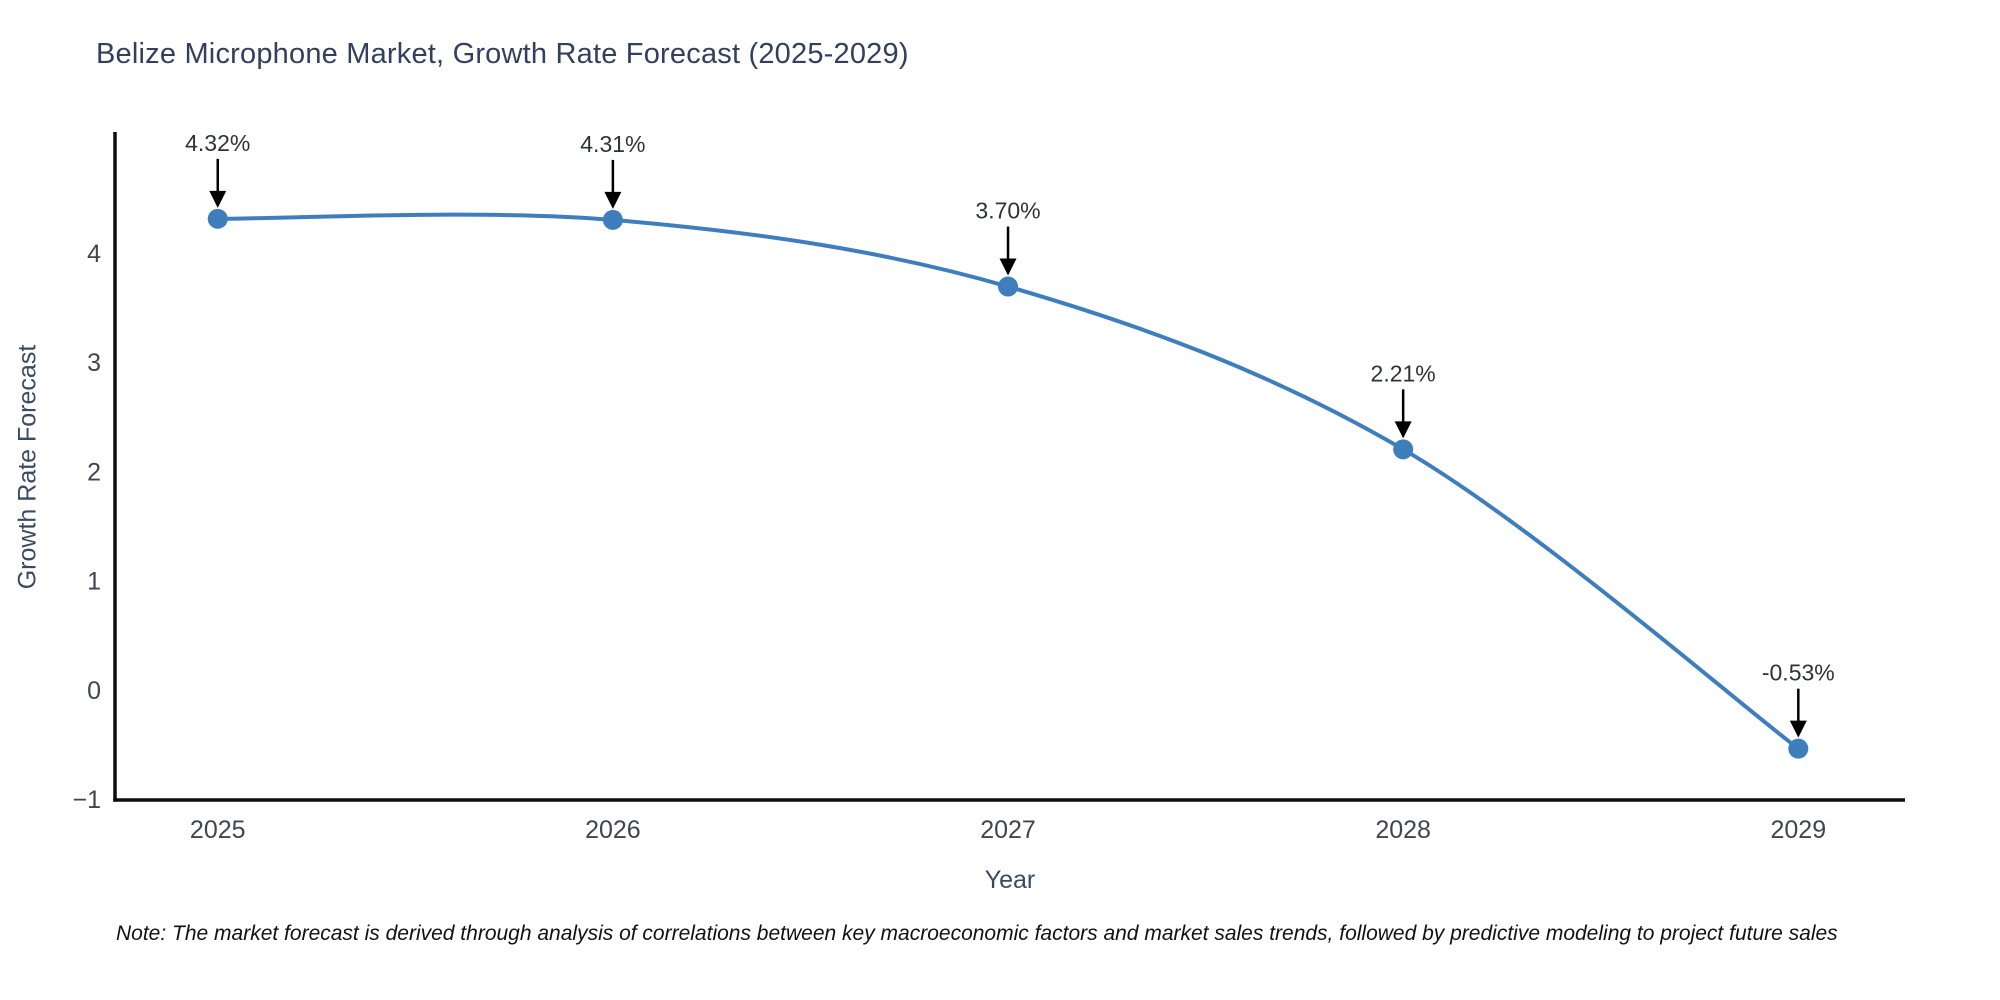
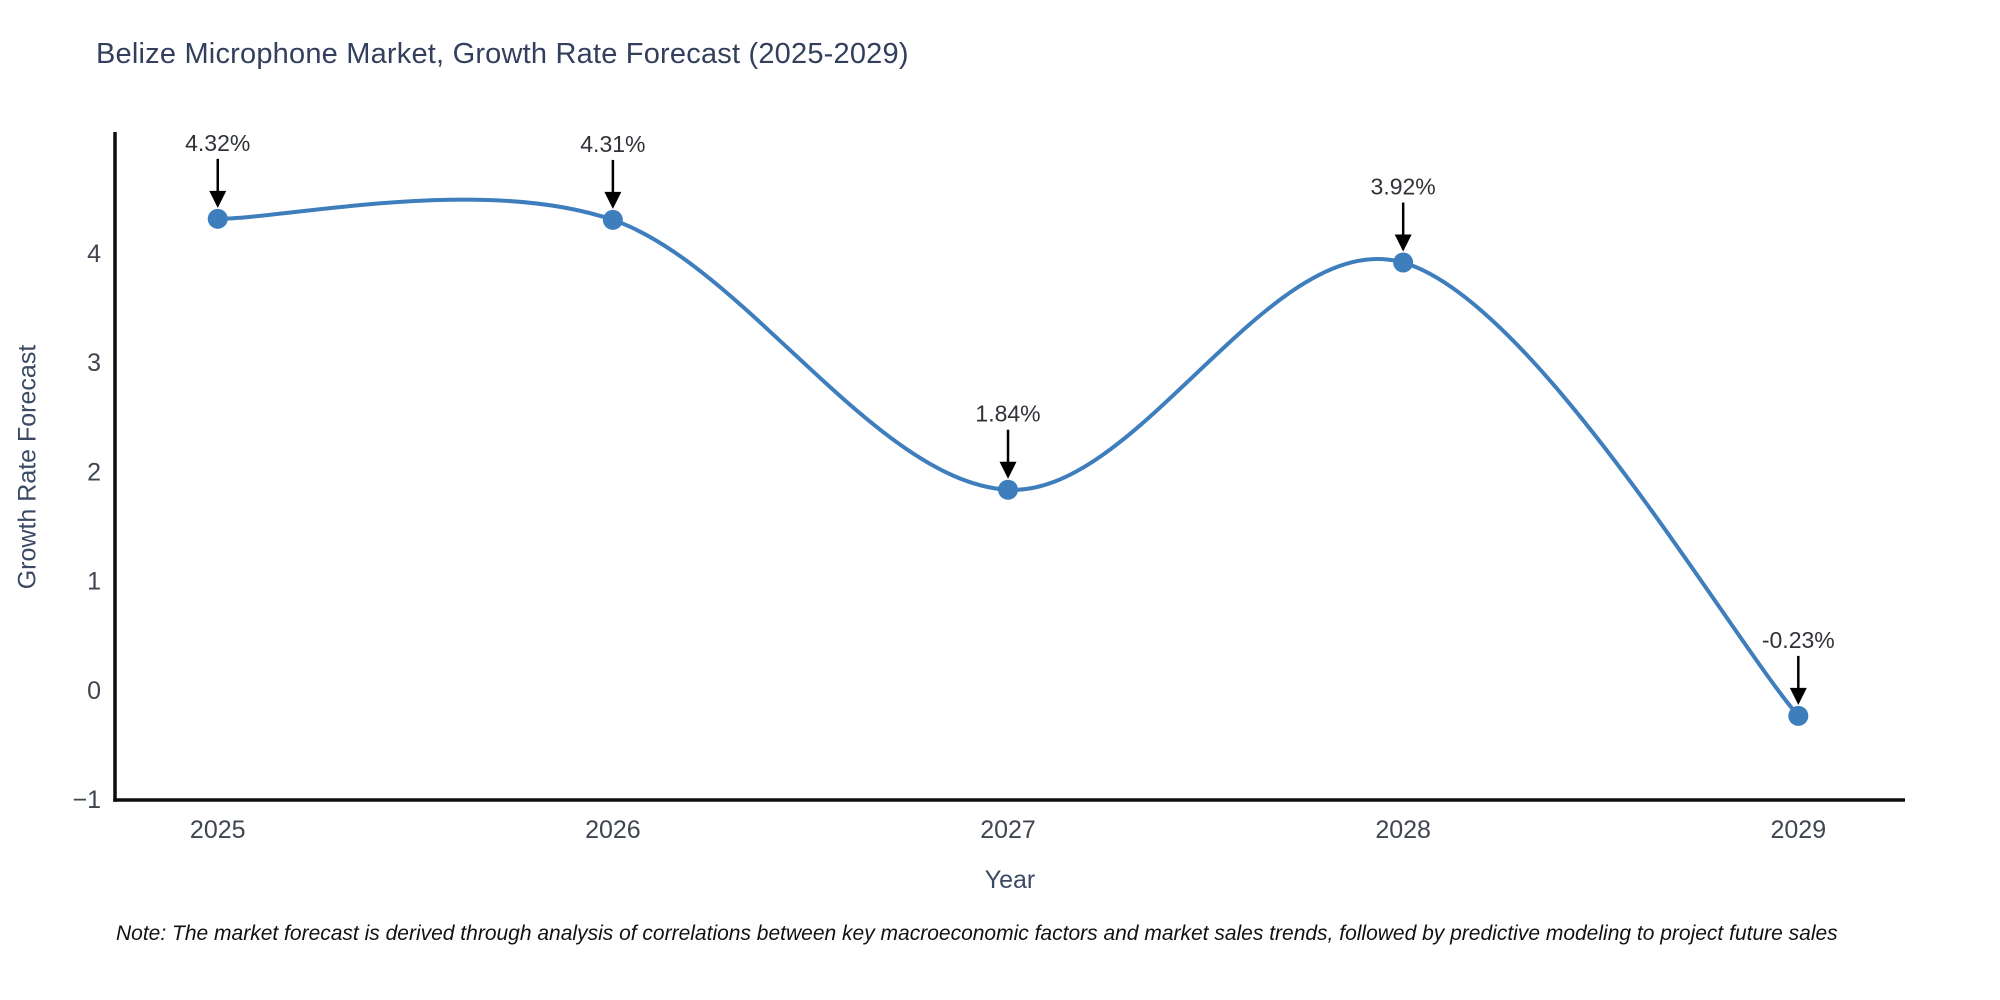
2027: 3.70% -> 1.84%
2028: 2.21% -> 3.92%
2029: -0.53% -> -0.23%
